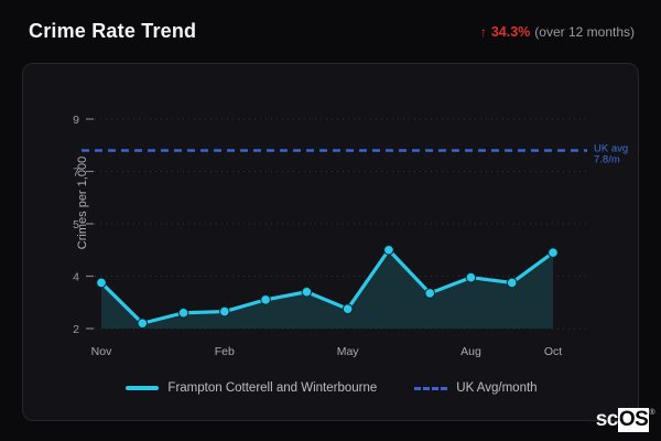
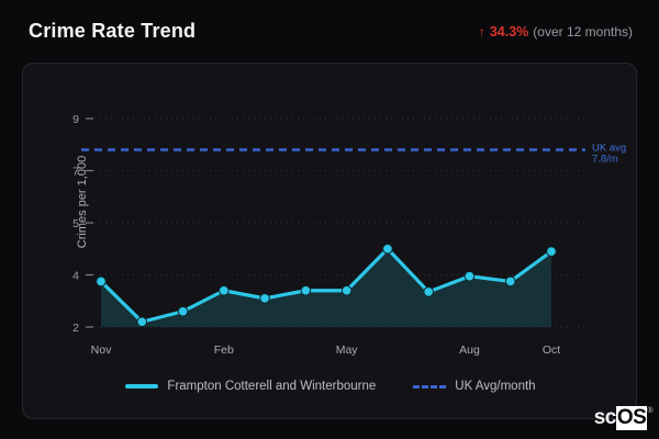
Frampton Cotterell and Winterbourne/Feb: 2.6 -> 3.4
Frampton Cotterell and Winterbourne/May: 2.8 -> 3.4
